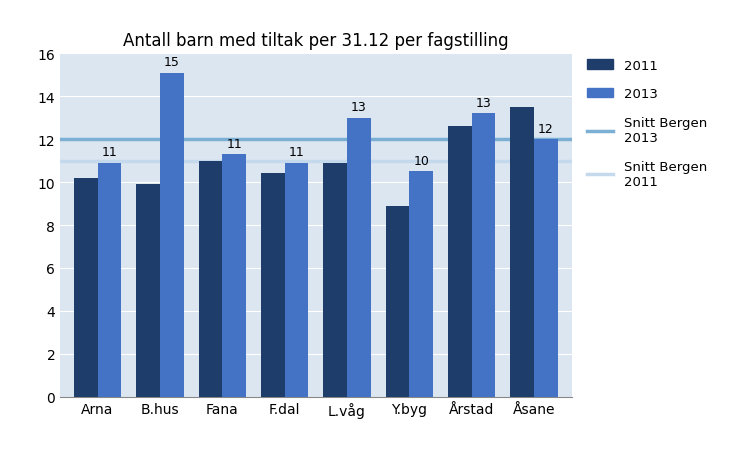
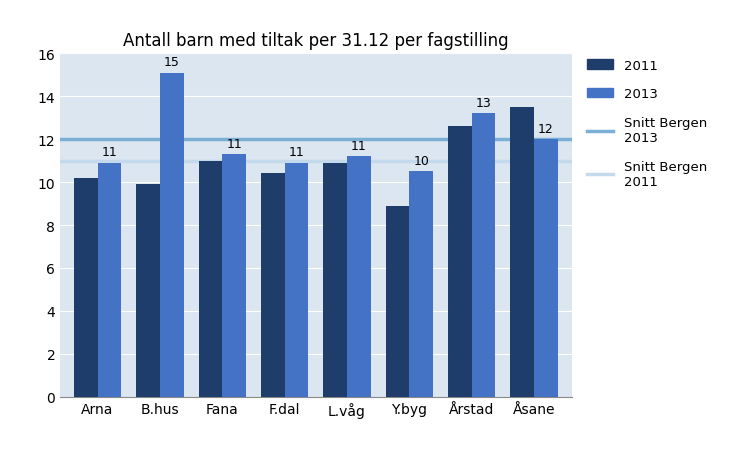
2013/L.våg: 13 -> 11
